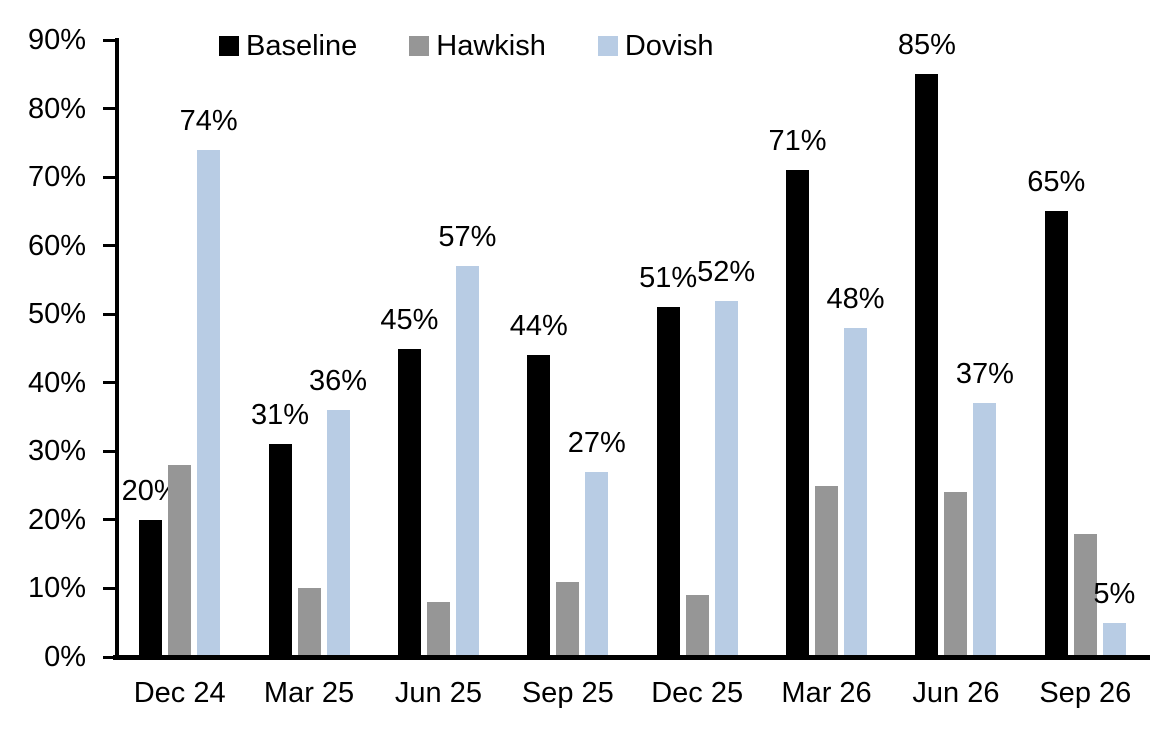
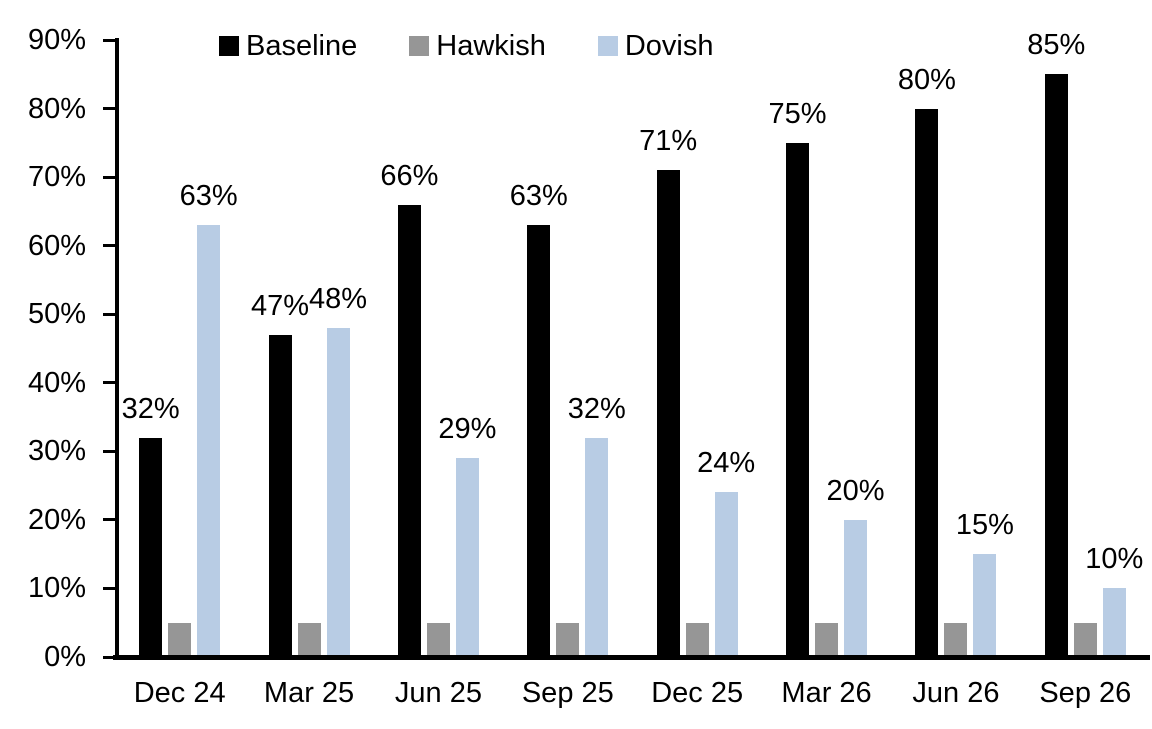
Baseline/Dec 24: 20% -> 32%
Hawkish/Dec 24: 28% -> 5%
Dovish/Dec 24: 74% -> 63%
Baseline/Mar 25: 31% -> 47%
Hawkish/Mar 25: 10% -> 5%
Dovish/Mar 25: 36% -> 48%
Baseline/Jun 25: 45% -> 66%
Hawkish/Jun 25: 8% -> 5%
Dovish/Jun 25: 57% -> 29%
Baseline/Sep 25: 44% -> 63%
Hawkish/Sep 25: 11% -> 5%
Dovish/Sep 25: 27% -> 32%
Baseline/Dec 25: 51% -> 71%
Hawkish/Dec 25: 9% -> 5%
Dovish/Dec 25: 52% -> 24%
Baseline/Mar 26: 71% -> 75%
Hawkish/Mar 26: 25% -> 5%
Dovish/Mar 26: 48% -> 20%
Baseline/Jun 26: 85% -> 80%
Hawkish/Jun 26: 24% -> 5%
Dovish/Jun 26: 37% -> 15%
Baseline/Sep 26: 65% -> 85%
Hawkish/Sep 26: 18% -> 5%
Dovish/Sep 26: 5% -> 10%
